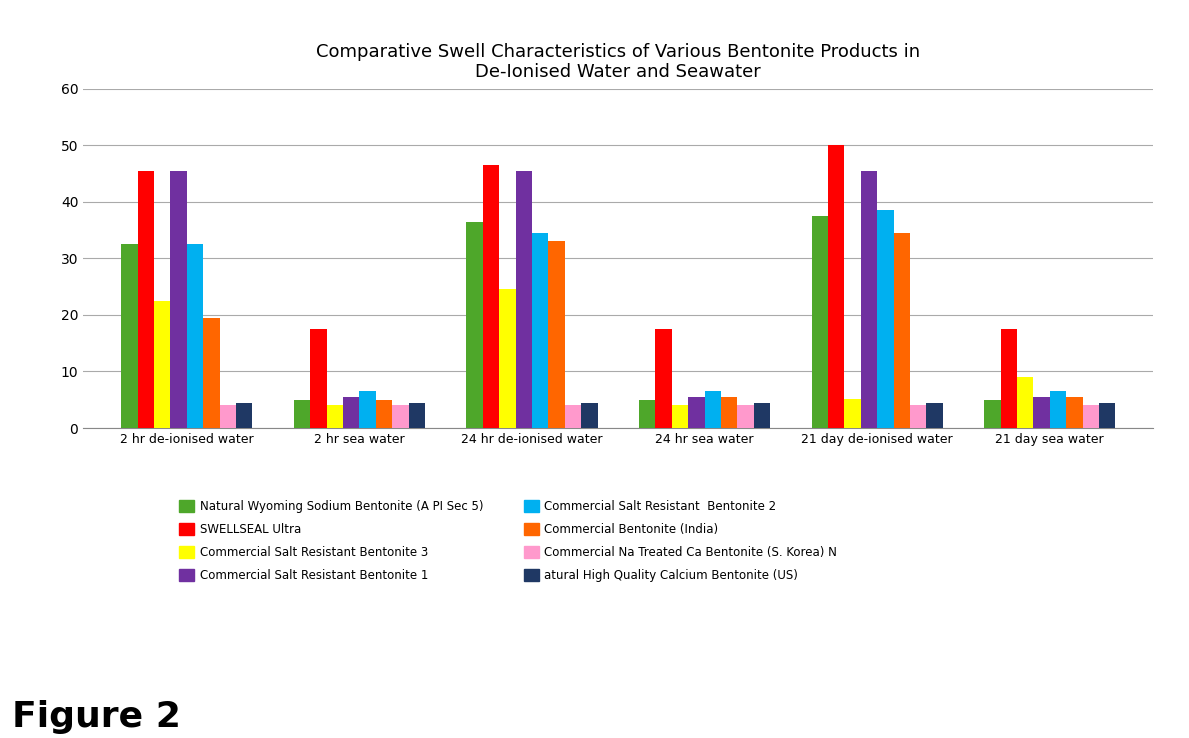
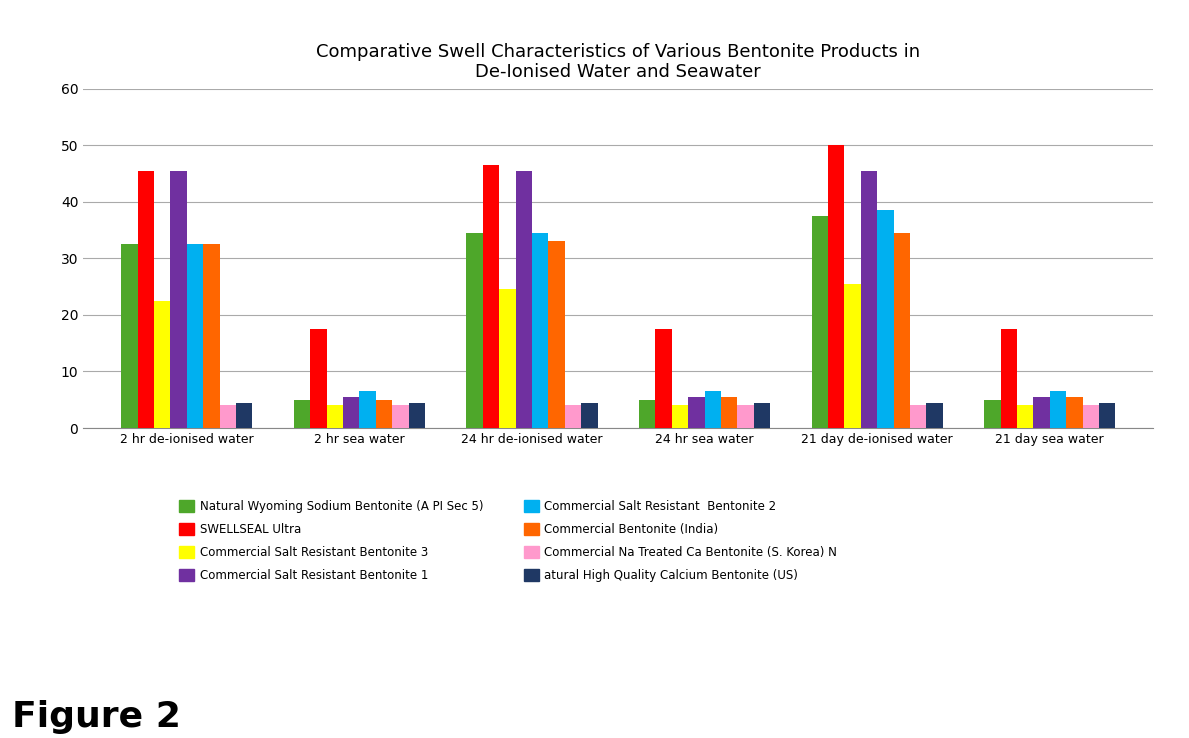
Commercial Bentonite (India)/2 hr de-ionised water: 19.4 -> 32.5
Natural Wyoming Sodium Bentonite (A PI Sec 5)/24 hr de-ionised water: 36.4 -> 34.5
Commercial Salt Resistant Bentonite 3/21 day de-ionised water: 5.2 -> 25.5
Commercial Salt Resistant Bentonite 3/21 day sea water: 9.0 -> 4.0
